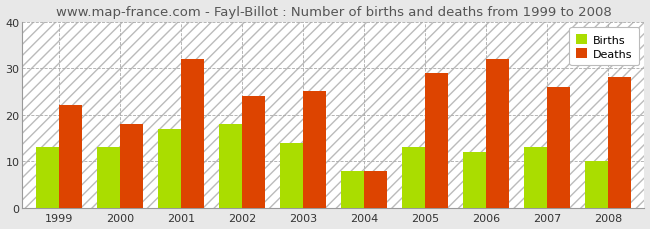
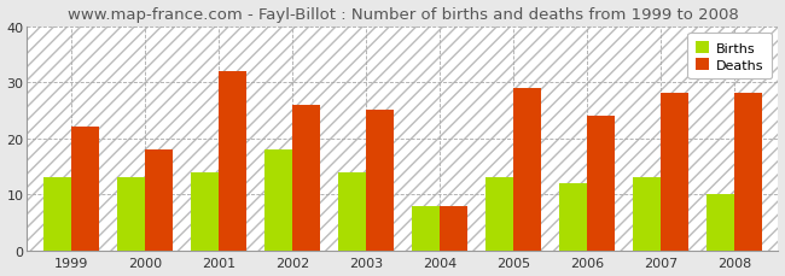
Births/2001: 17 -> 14
Deaths/2002: 24 -> 26
Deaths/2006: 32 -> 24
Deaths/2007: 26 -> 28
